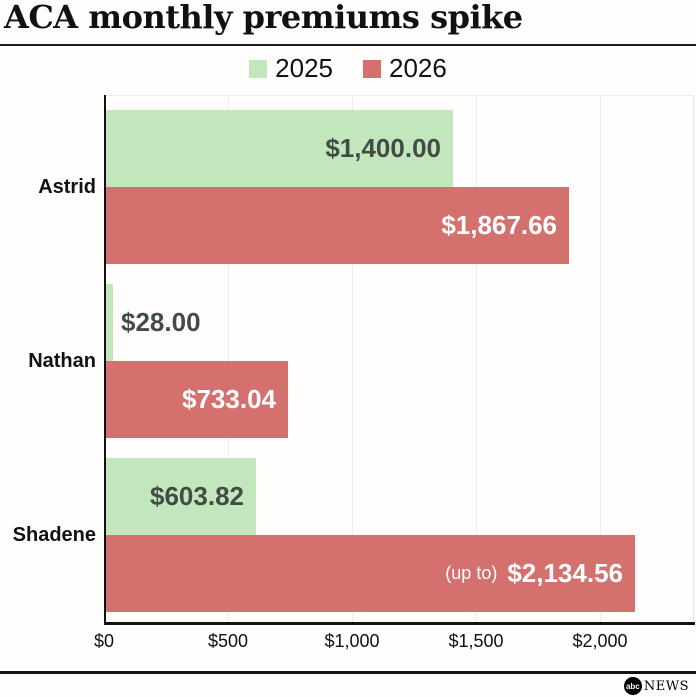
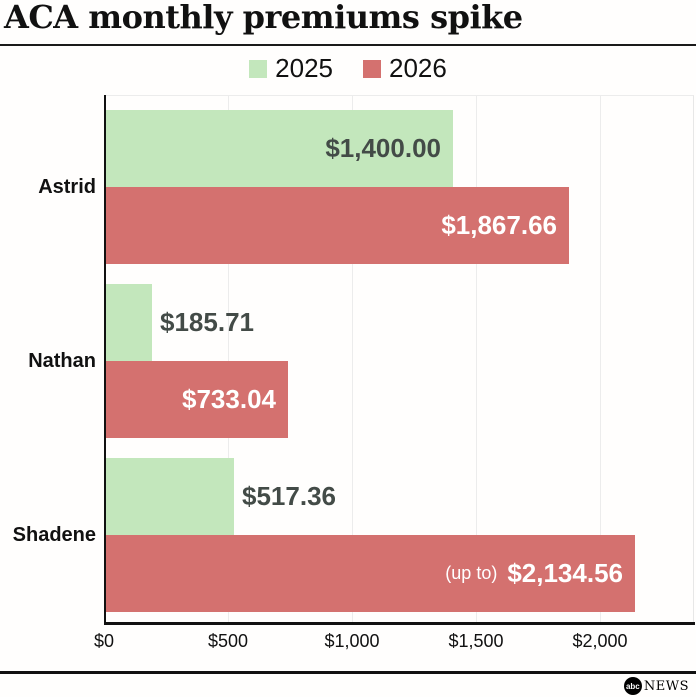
2025/Nathan: $28.00 -> $185.71
2025/Shadene: $603.82 -> $517.36
